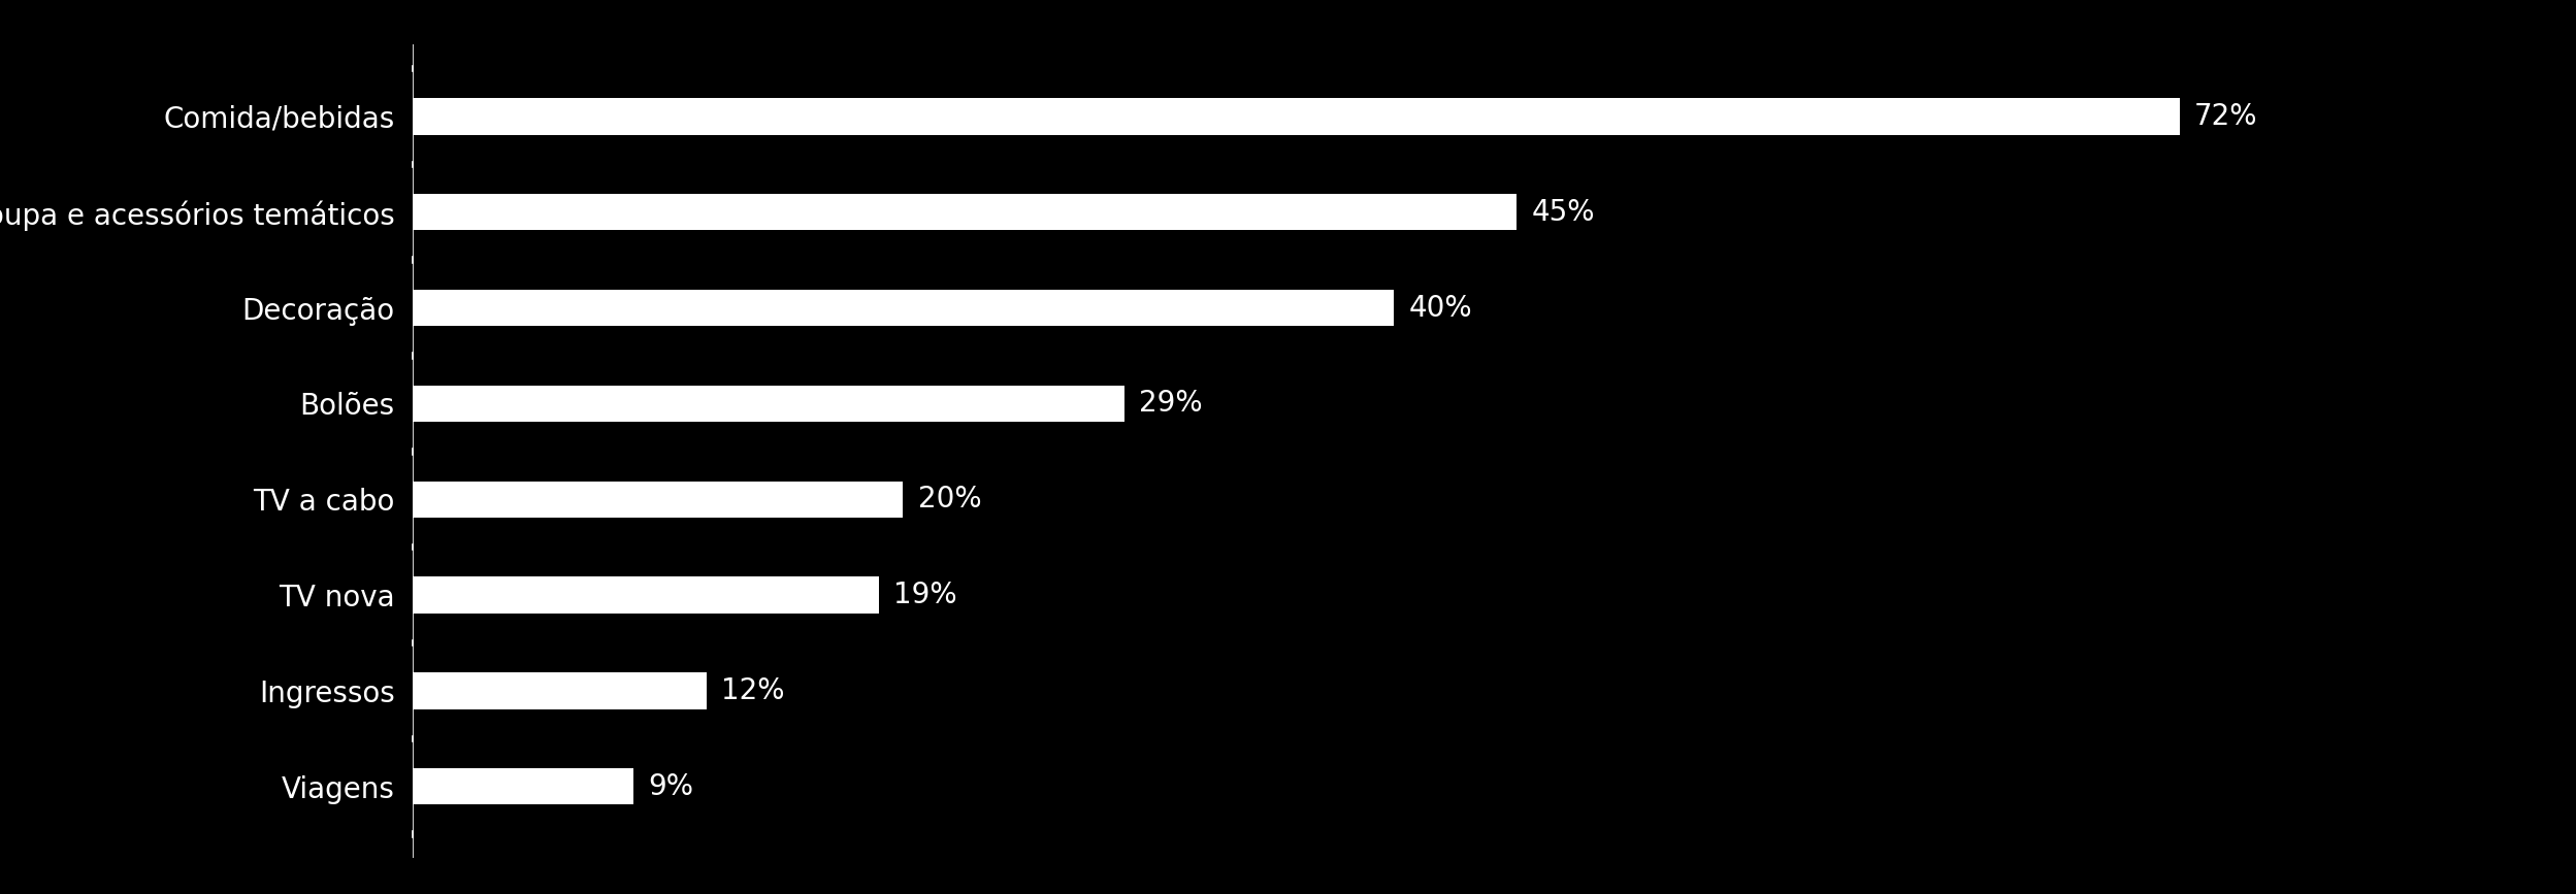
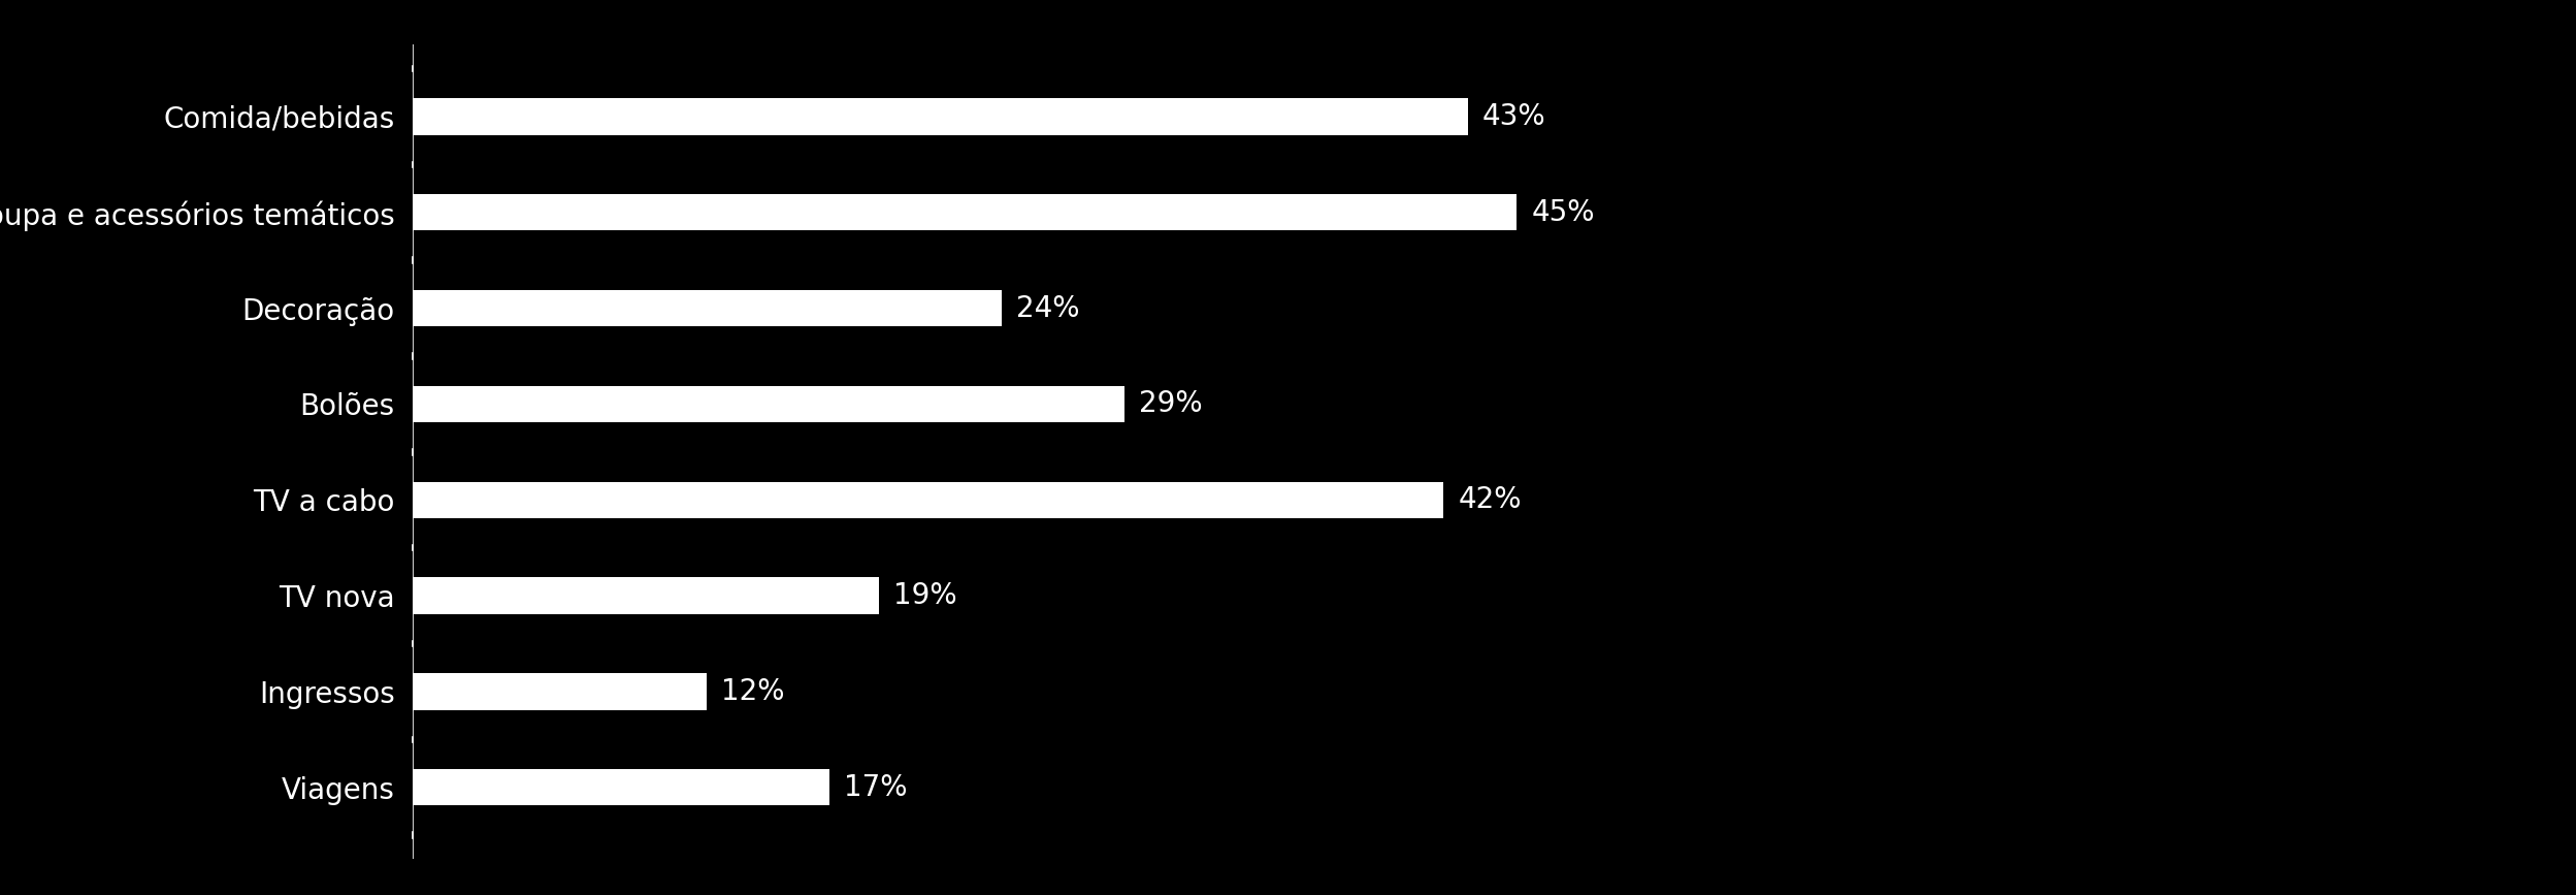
Comida/bebidas: 72% -> 43%
Decoração: 40% -> 24%
TV a cabo: 20% -> 42%
Viagens: 9% -> 17%
